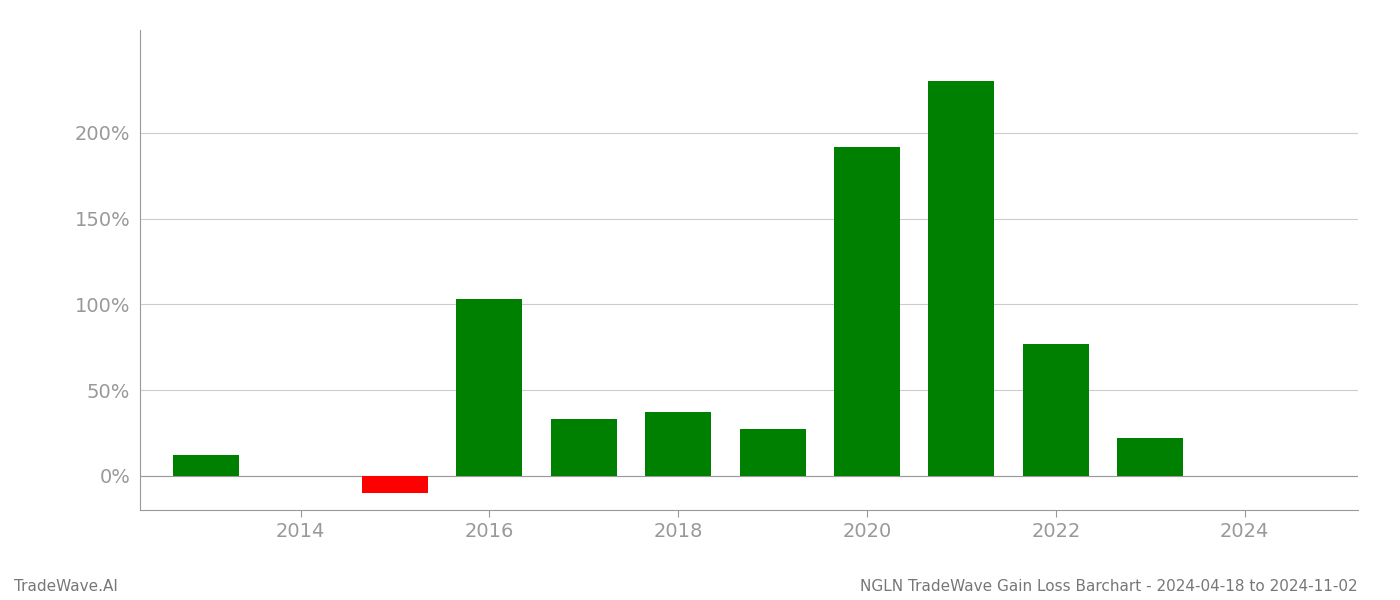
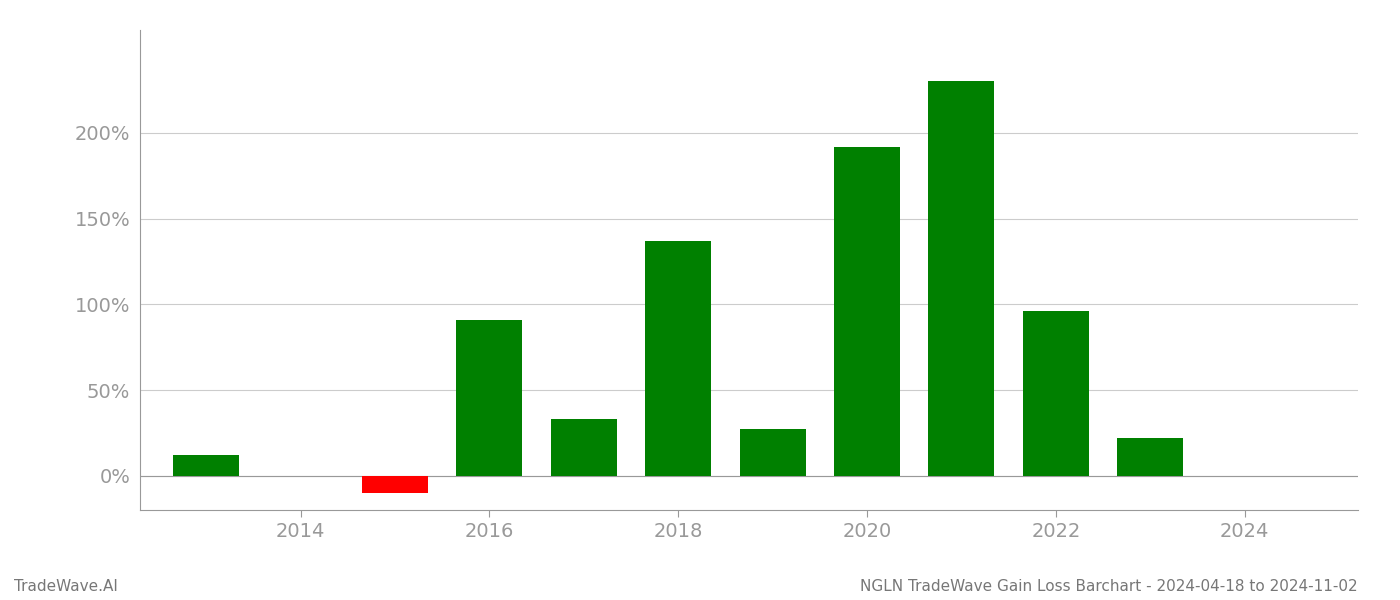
2016: 103% -> 91%
2018: 37% -> 137%
2022: 77% -> 96%
